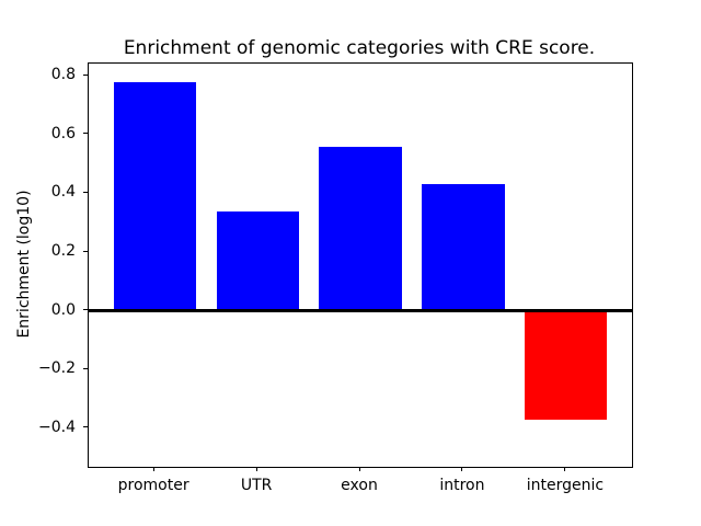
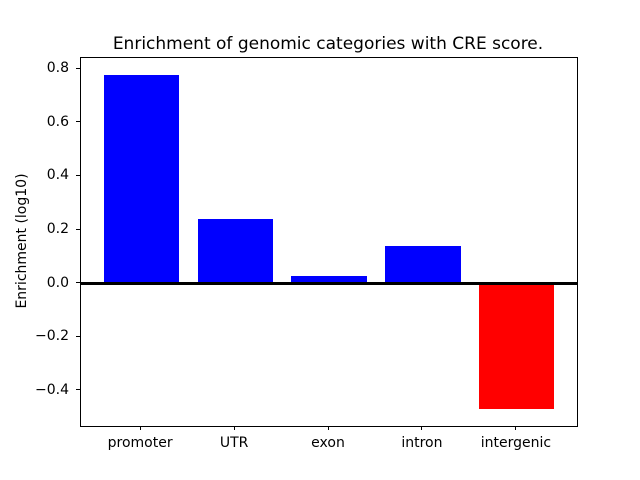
UTR: 0.34 -> 0.24
exon: 0.56 -> 0.03
intron: 0.43 -> 0.14
intergenic: -0.37 -> -0.47
